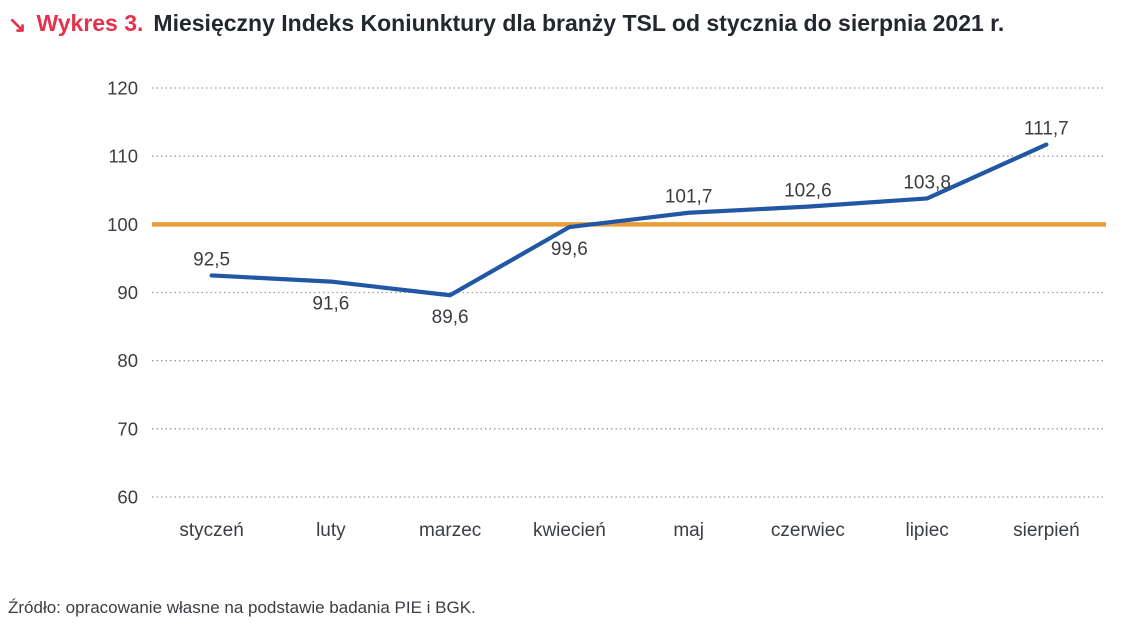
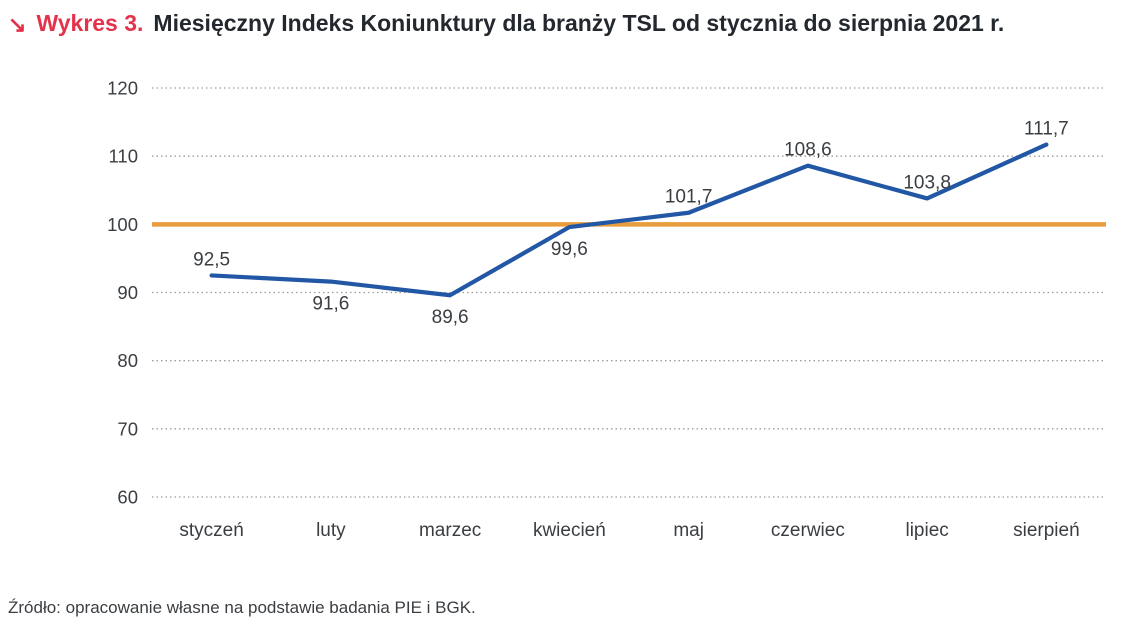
czerwiec: 102,6 -> 108,6
